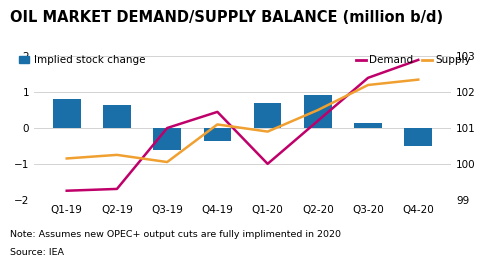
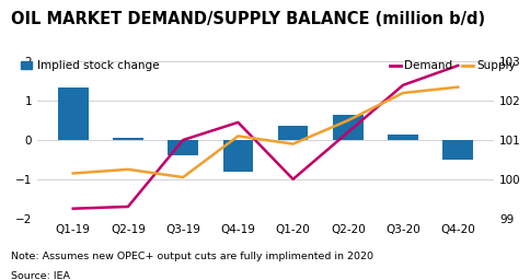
Implied stock change/Q1-19: 0.82 -> 1.35
Implied stock change/Q2-19: 0.65 -> 0.05
Implied stock change/Q3-19: -0.60 -> -0.40
Implied stock change/Q4-19: -0.35 -> -0.80
Implied stock change/Q1-20: 0.70 -> 0.35
Implied stock change/Q2-20: 0.92 -> 0.65
